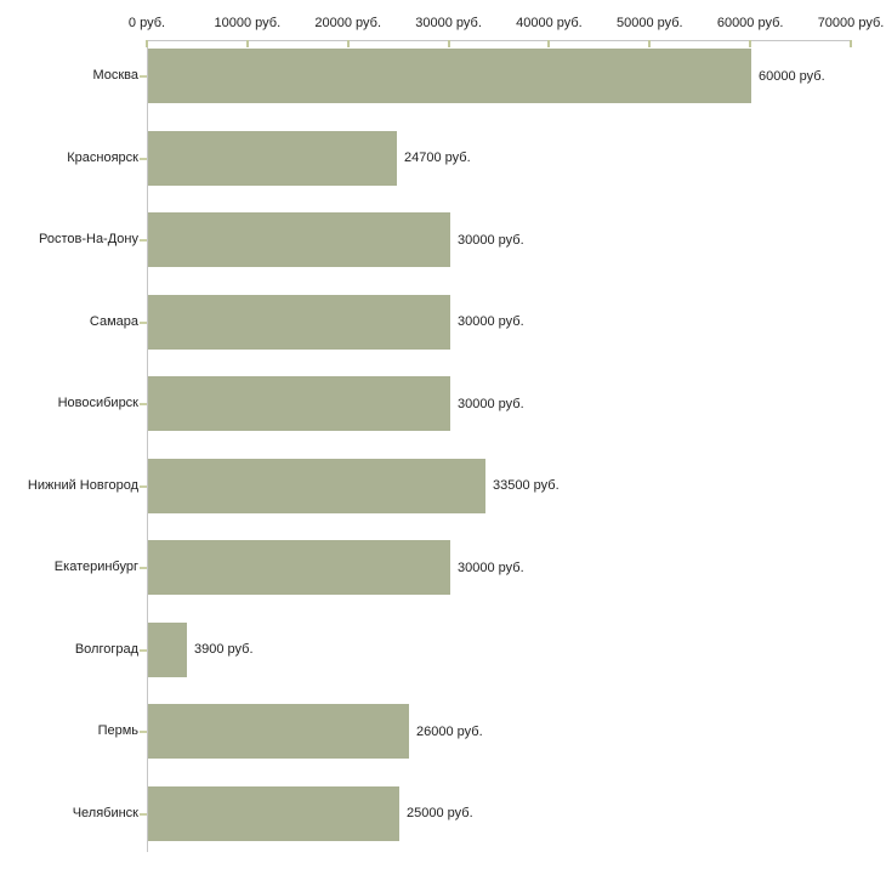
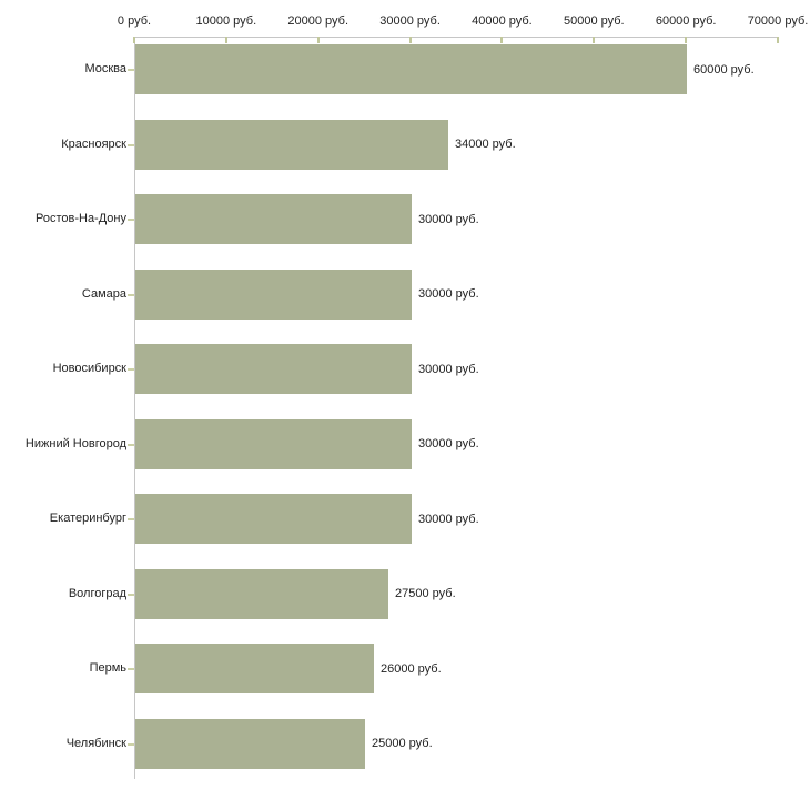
Красноярск: 24700 -> 34000
Нижний Новгород: 33500 -> 30000
Волгоград: 3900 -> 27500
